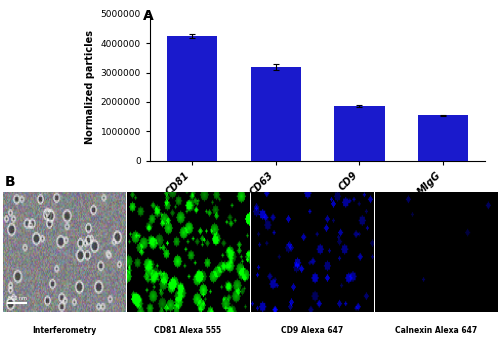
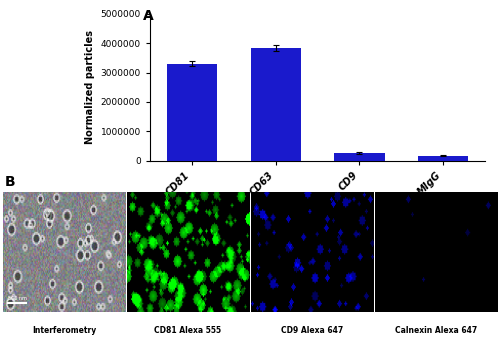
CD81: 4250000 -> 3300000
CD63: 3200000 -> 3850000
CD9: 1850000 -> 250000
MIgG: 1550000 -> 170000
